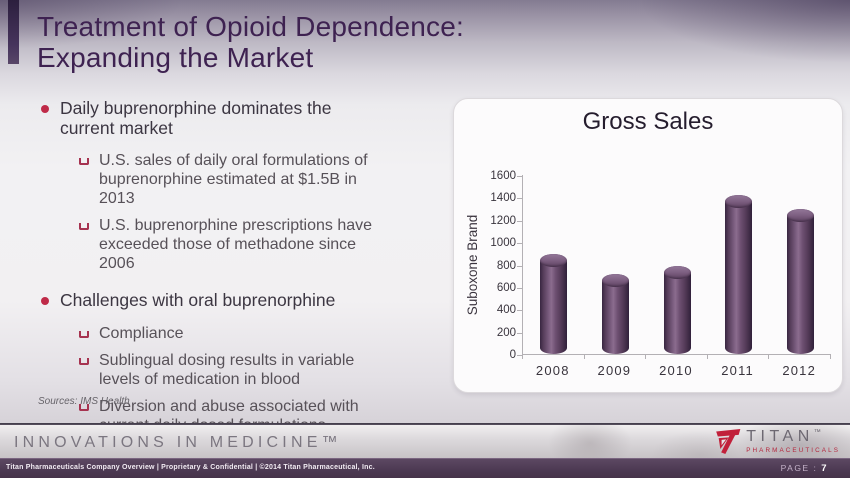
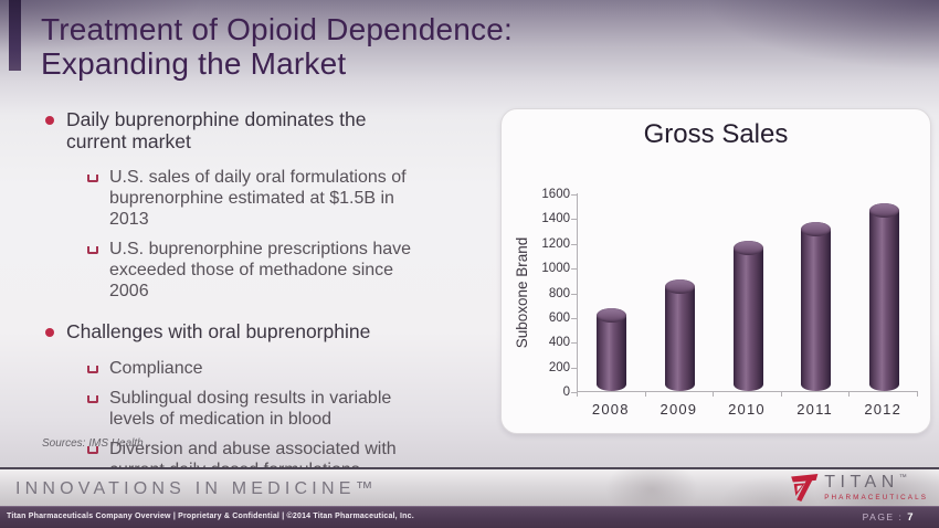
2008: 840 -> 620
2009: 660 -> 850
2010: 730 -> 1160
2011: 1370 -> 1310
2012: 1240 -> 1470
